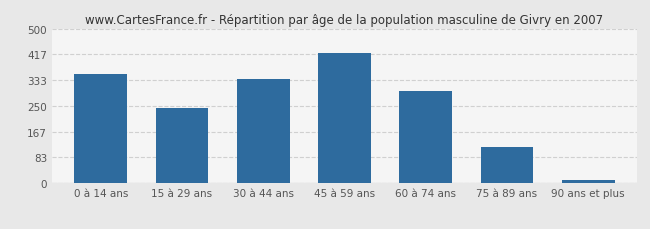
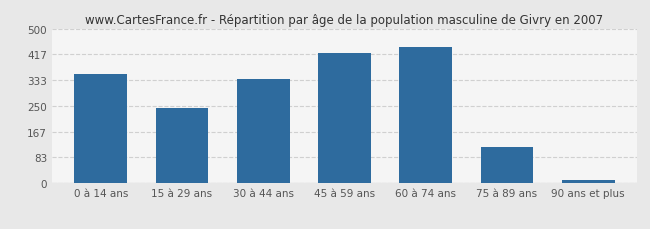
60 à 74 ans: 298 -> 440
